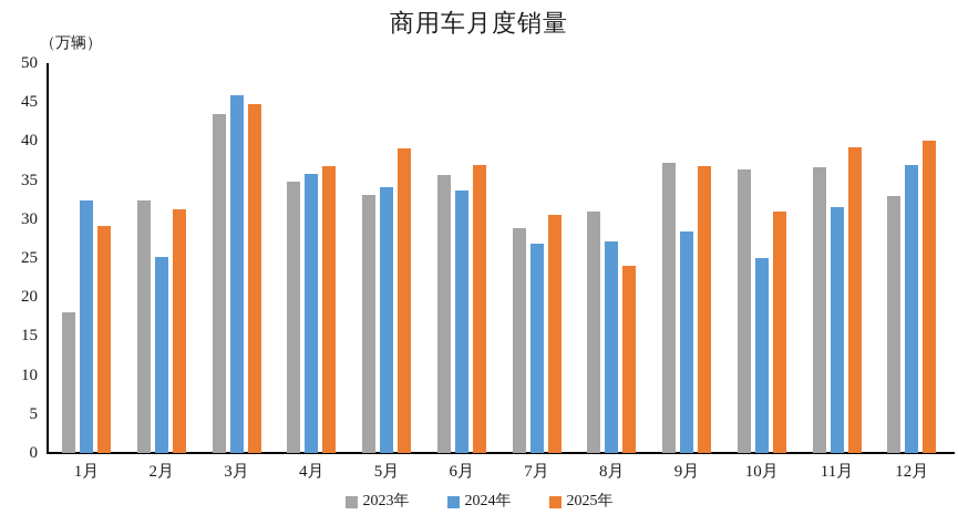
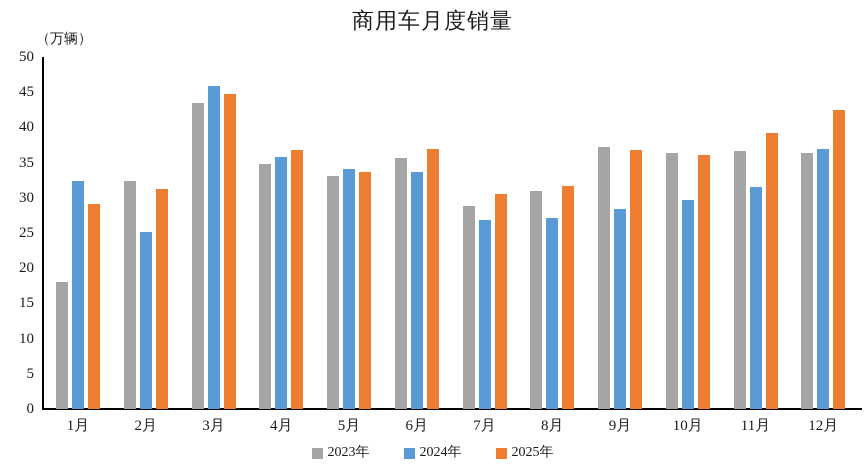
2025年/5月: 39 -> 34
2025年/8月: 24 -> 32
2024年/10月: 25 -> 30
2025年/10月: 31 -> 36
2023年/12月: 33 -> 36
2025年/12月: 40 -> 42
